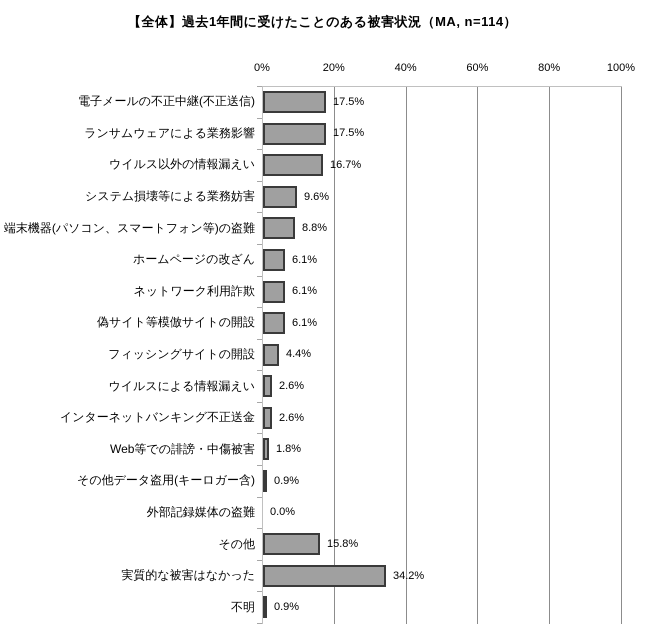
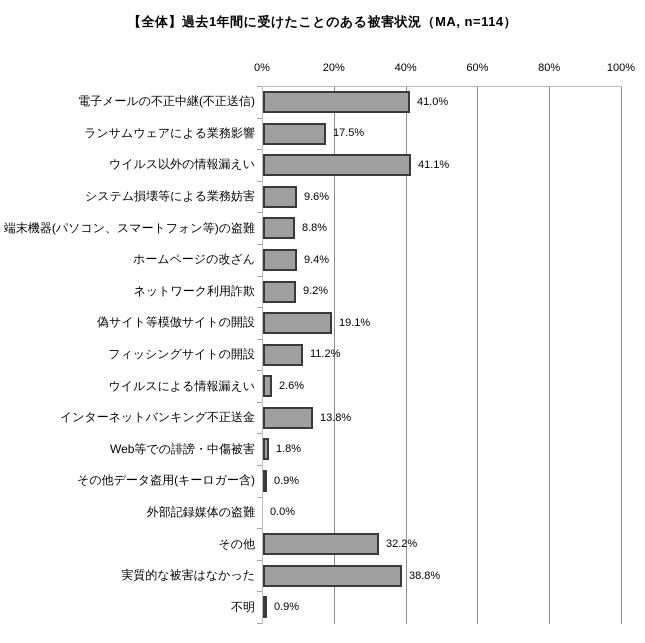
電子メールの不正中継(不正送信): 17.5% -> 41.0%
ウイルス以外の情報漏えい: 16.7% -> 41.1%
ホームページの改ざん: 6.1% -> 9.4%
ネットワーク利用詐欺: 6.1% -> 9.2%
偽サイト等模倣サイトの開設: 6.1% -> 19.1%
フィッシングサイトの開設: 4.4% -> 11.2%
インターネットバンキング不正送金: 2.6% -> 13.8%
その他: 15.8% -> 32.2%
実質的な被害はなかった: 34.2% -> 38.8%
